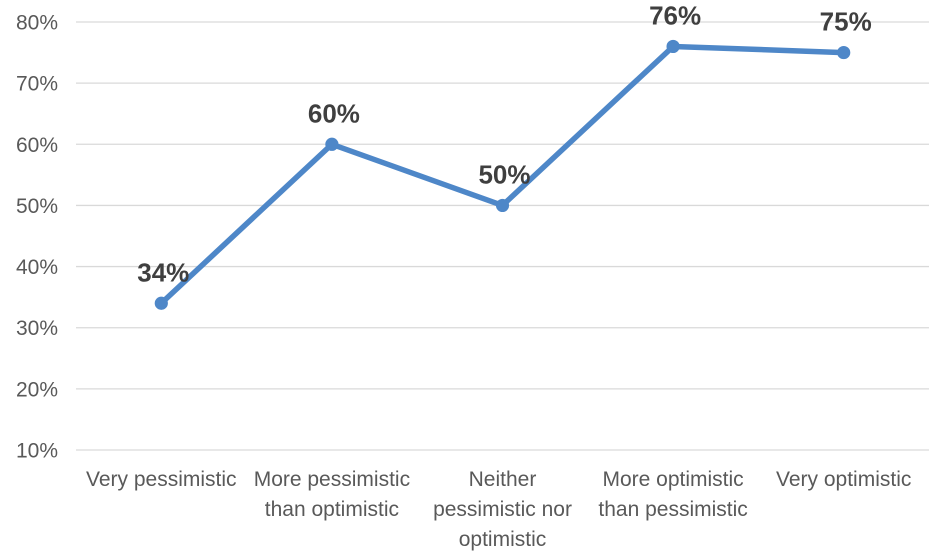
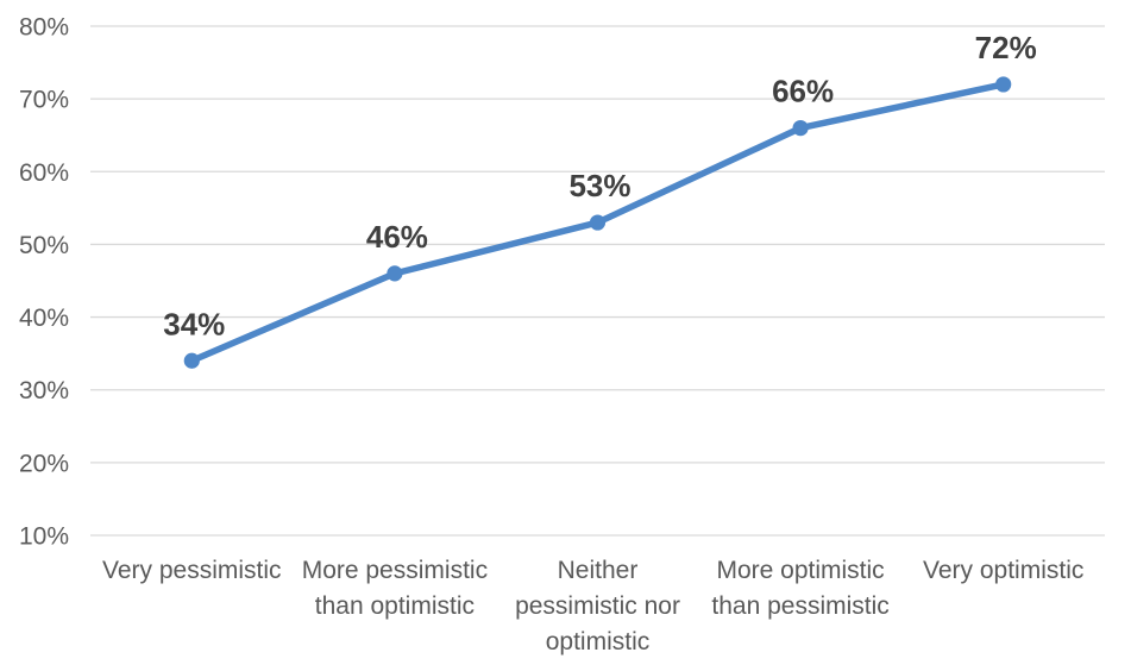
More pessimistic than optimistic: 60% -> 46%
Neither pessimistic nor optimistic: 50% -> 53%
More optimistic than pessimistic: 76% -> 66%
Very optimistic: 75% -> 72%
